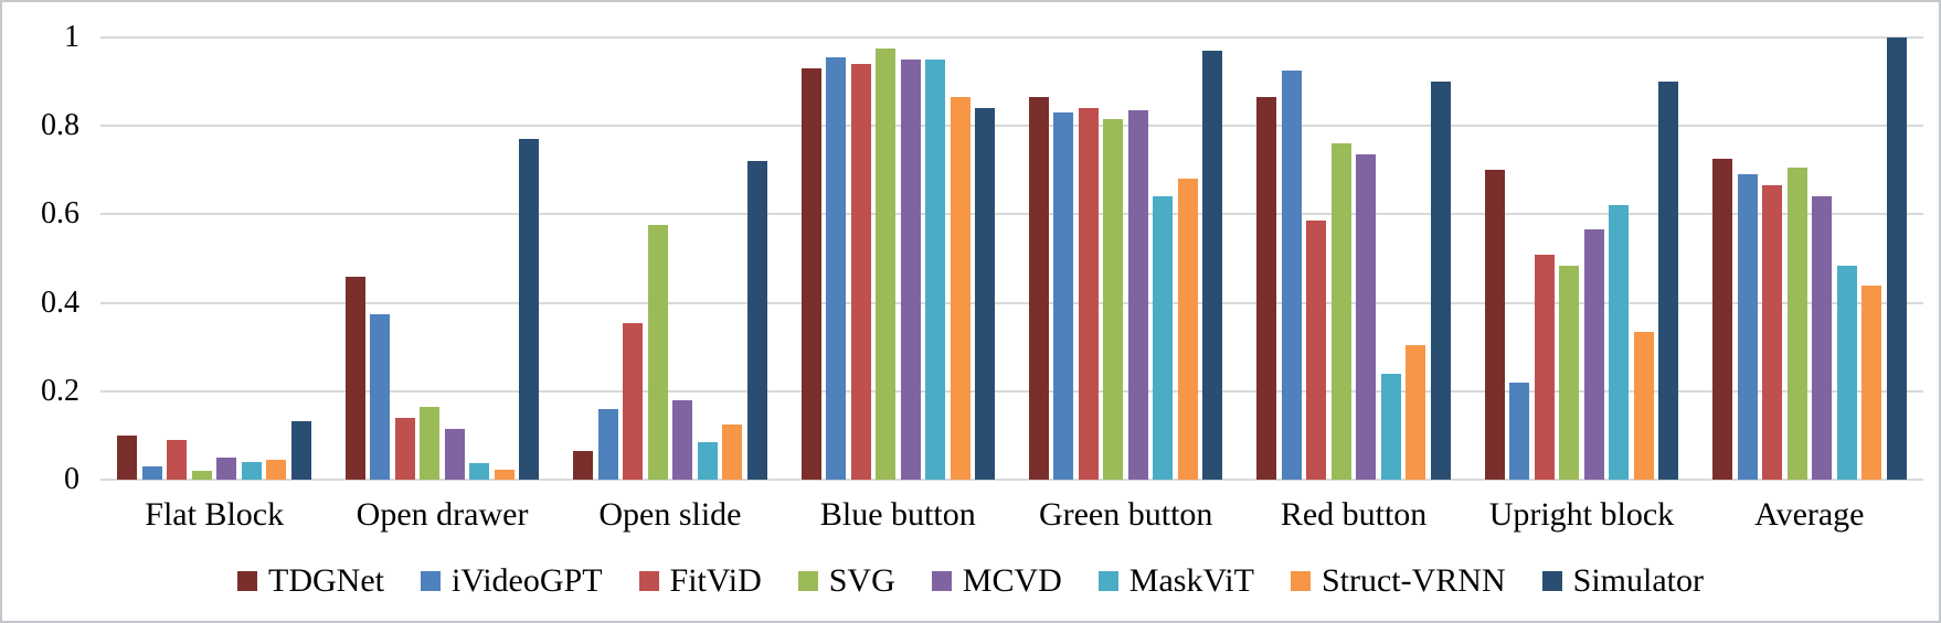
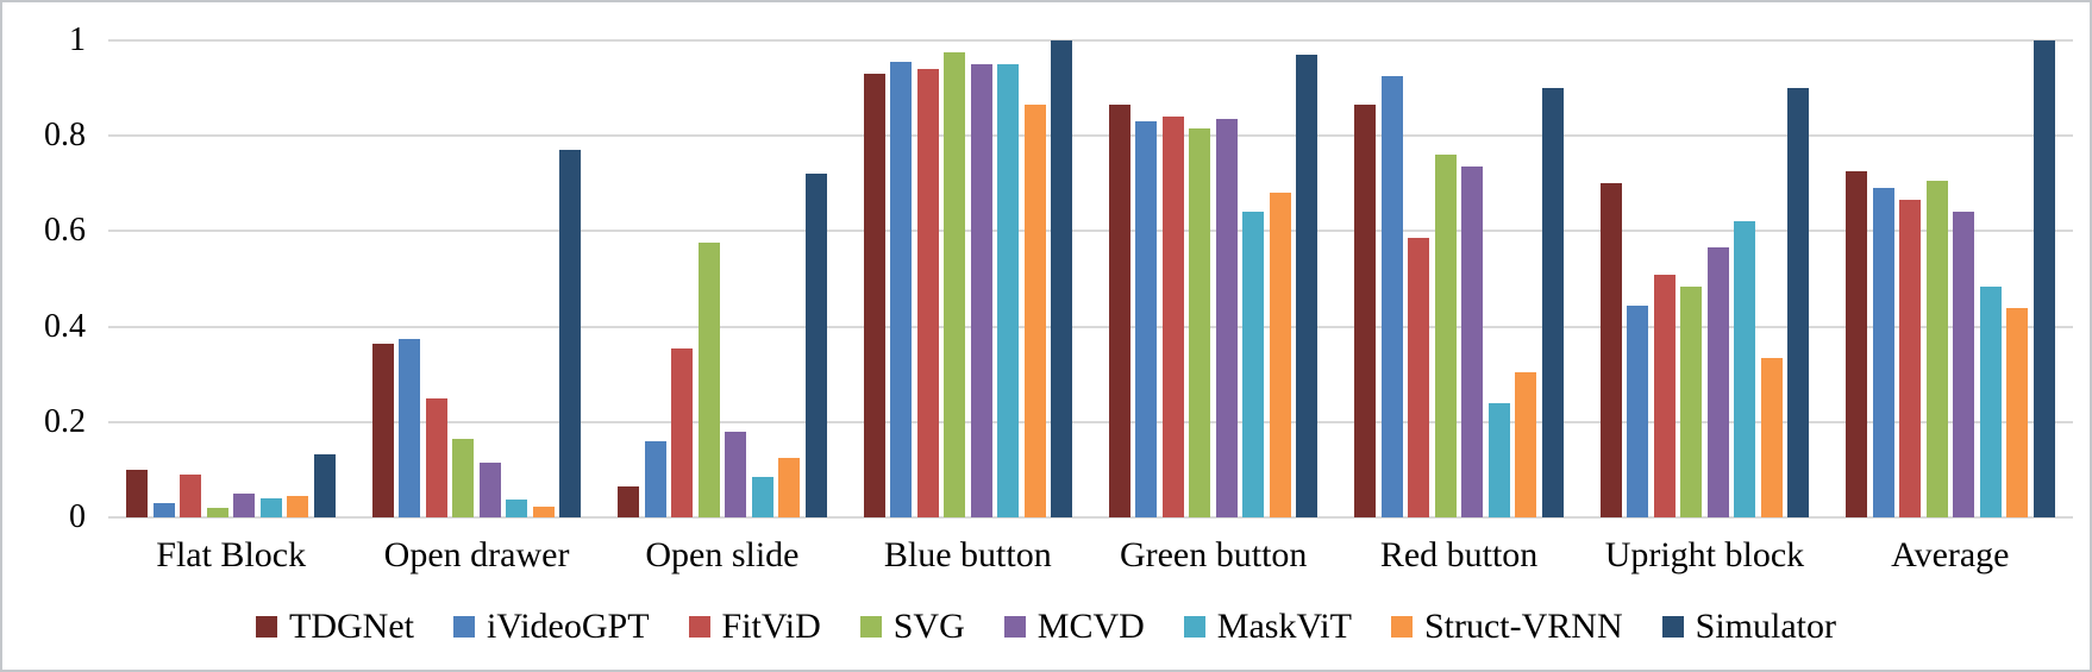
TDGNet/Open drawer: 0.46 -> 0.36
FitViD/Open drawer: 0.14 -> 0.25
Simulator/Blue button: 0.84 -> 1.00
iVideoGPT/Upright block: 0.22 -> 0.45
